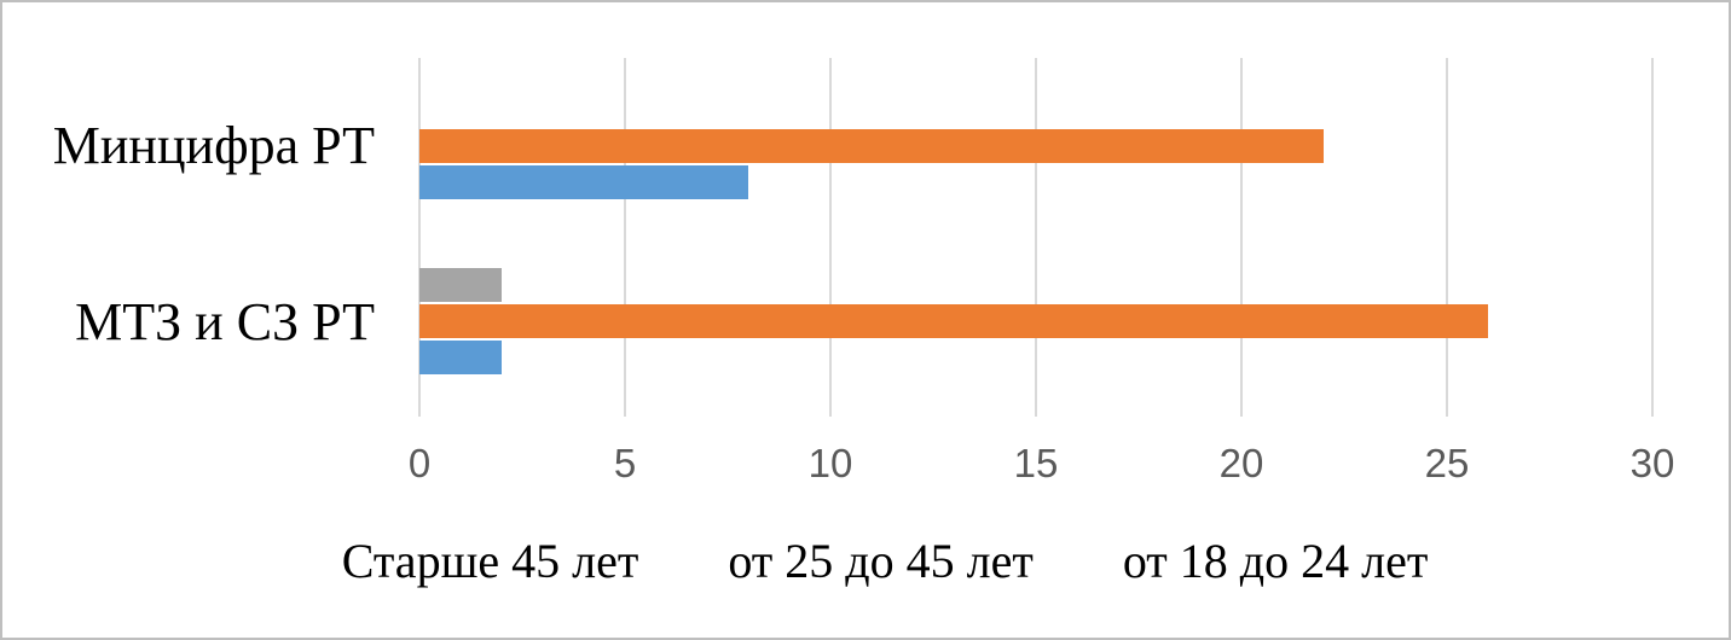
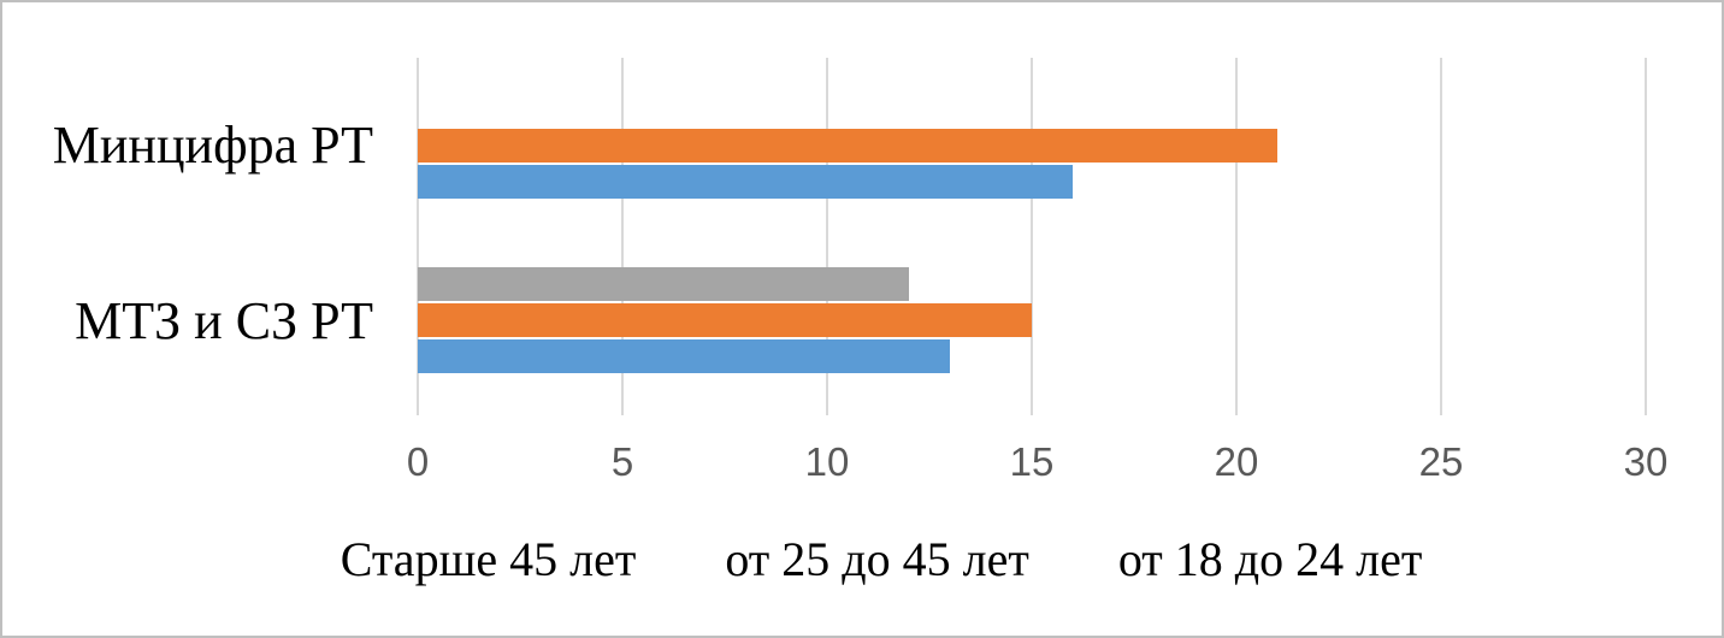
от 25 до 45 лет/Минцифра РТ: 22 -> 21
от 18 до 24 лет/Минцифра РТ: 8 -> 16
Старше 45 лет/МТЗ и СЗ РТ: 2 -> 12
от 25 до 45 лет/МТЗ и СЗ РТ: 26 -> 15
от 18 до 24 лет/МТЗ и СЗ РТ: 2 -> 13
